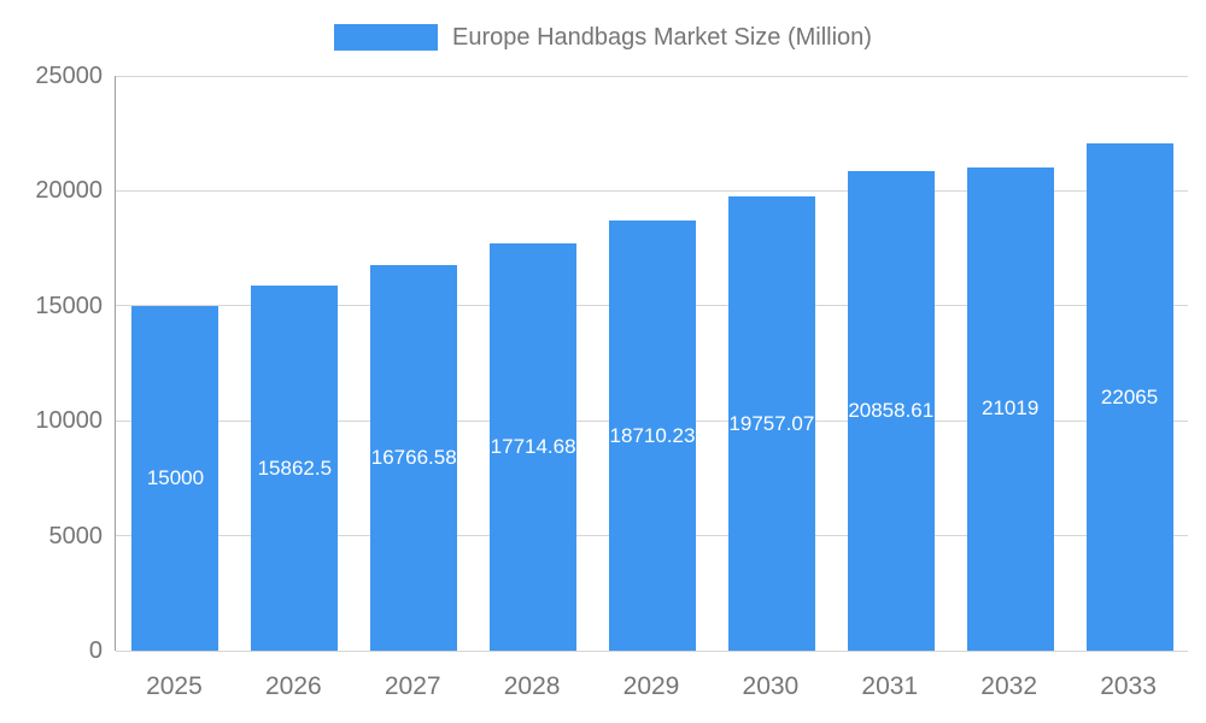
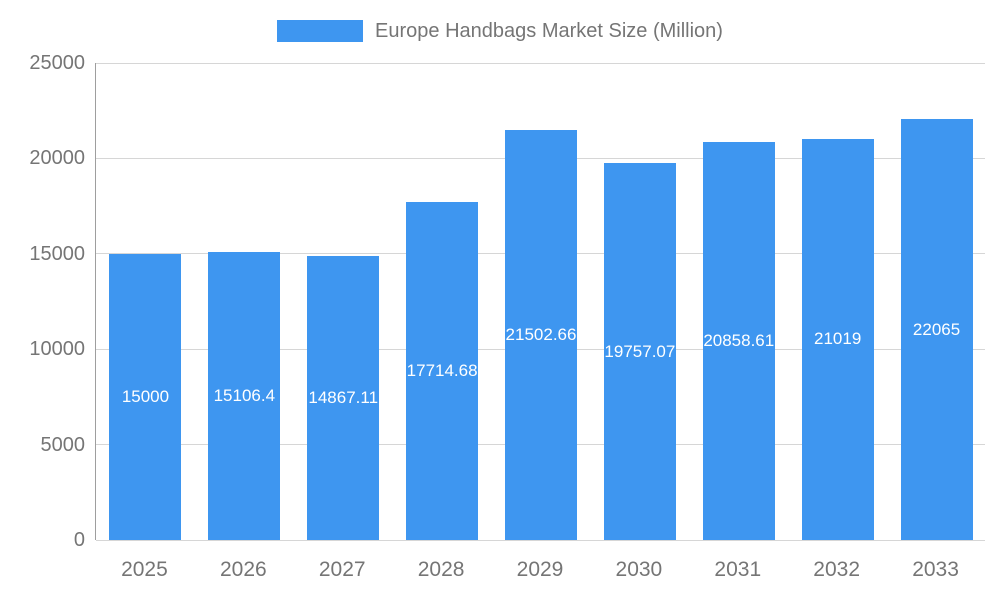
2026: 15862.5 -> 15106.4
2027: 16766.58 -> 14867.11
2029: 18710.23 -> 21502.66
